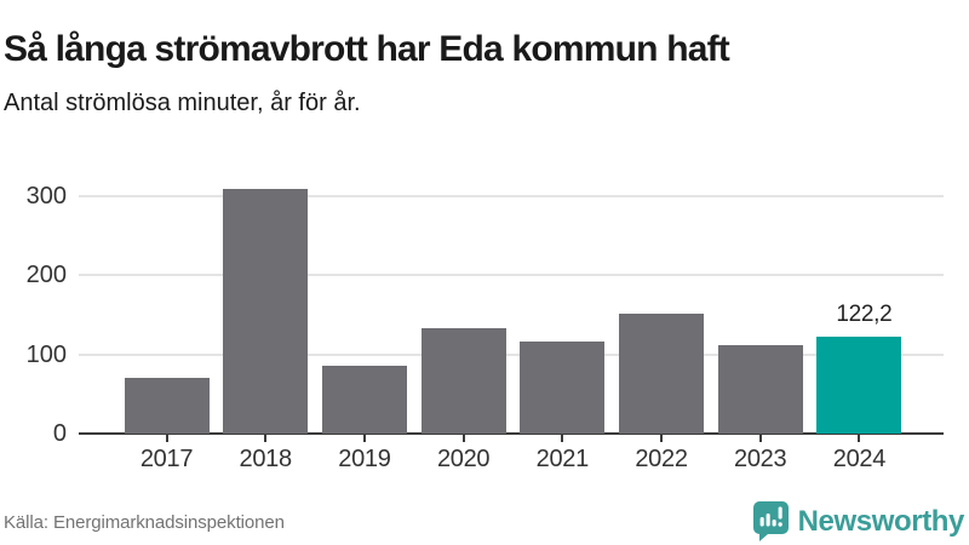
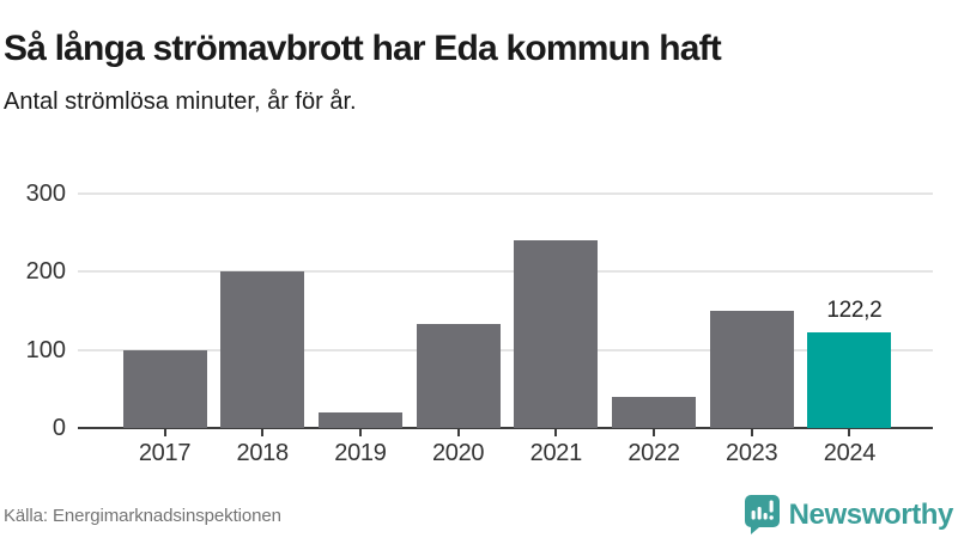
2017: 70 -> 100
2018: 310 -> 200
2019: 80 -> 20
2021: 120 -> 240
2022: 150 -> 40
2023: 110 -> 150
